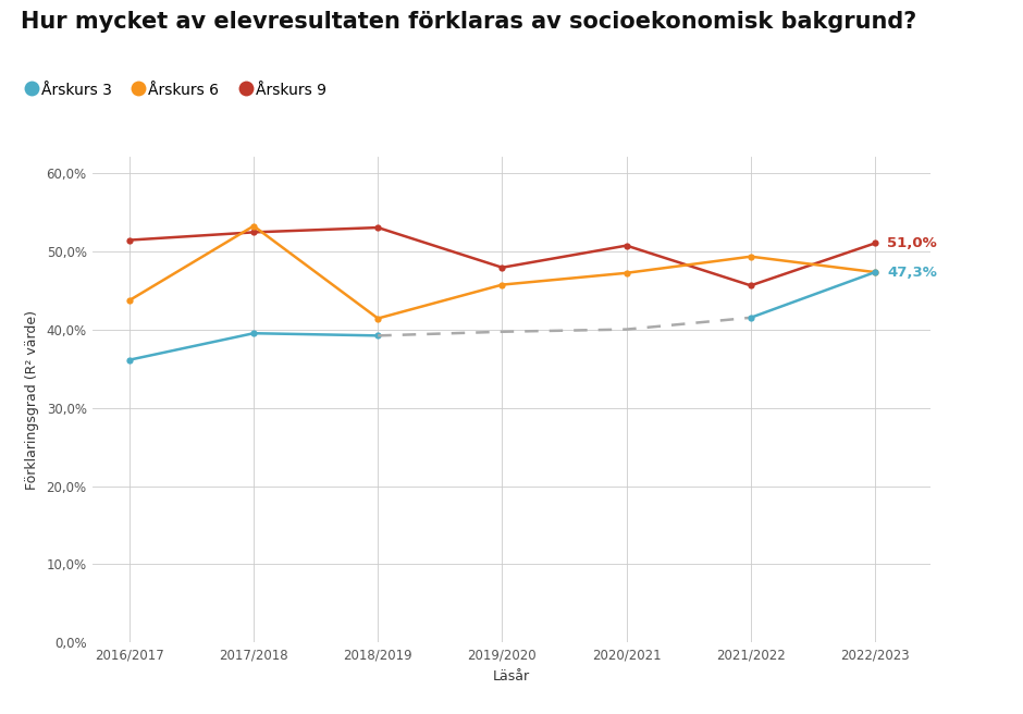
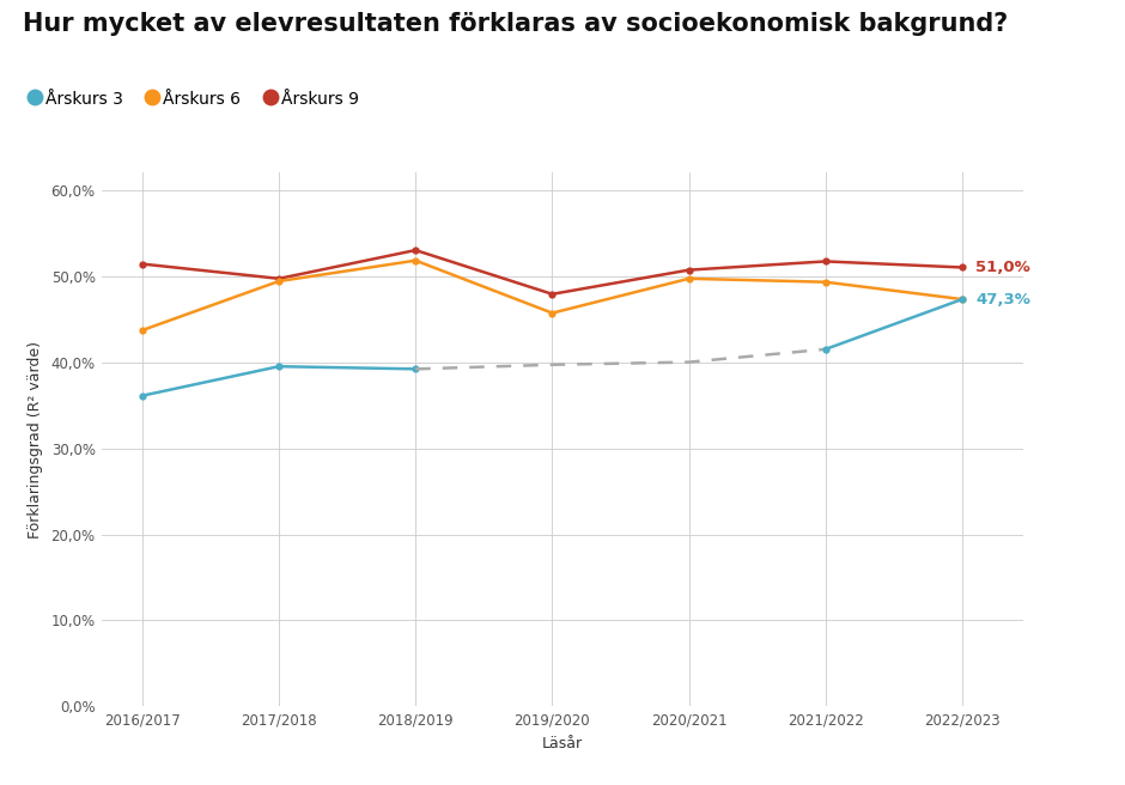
Årskurs 6/2017/2018: 53,2% -> 49,4%
Årskurs 9/2017/2018: 52,4% -> 49,7%
Årskurs 6/2018/2019: 41,4% -> 51,8%
Årskurs 6/2020/2021: 47,2% -> 49,7%
Årskurs 9/2021/2022: 45,6% -> 51,7%
